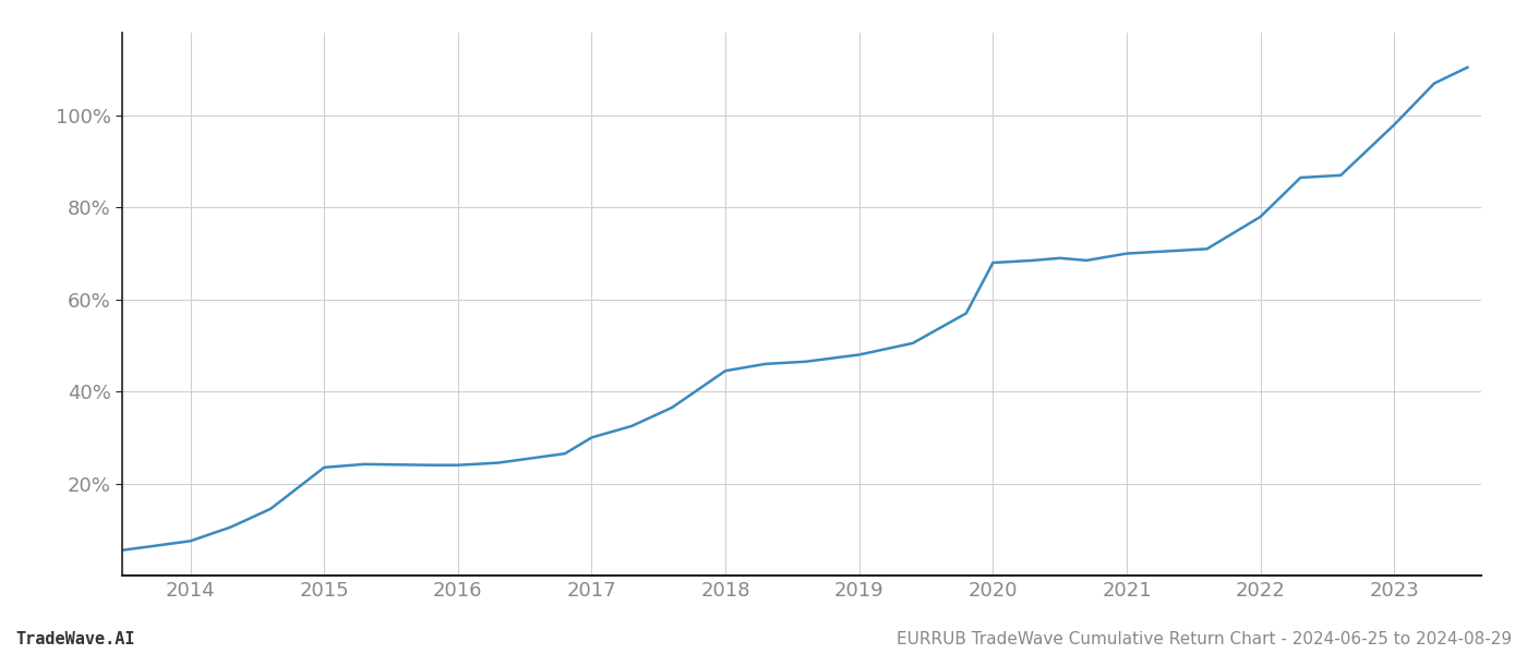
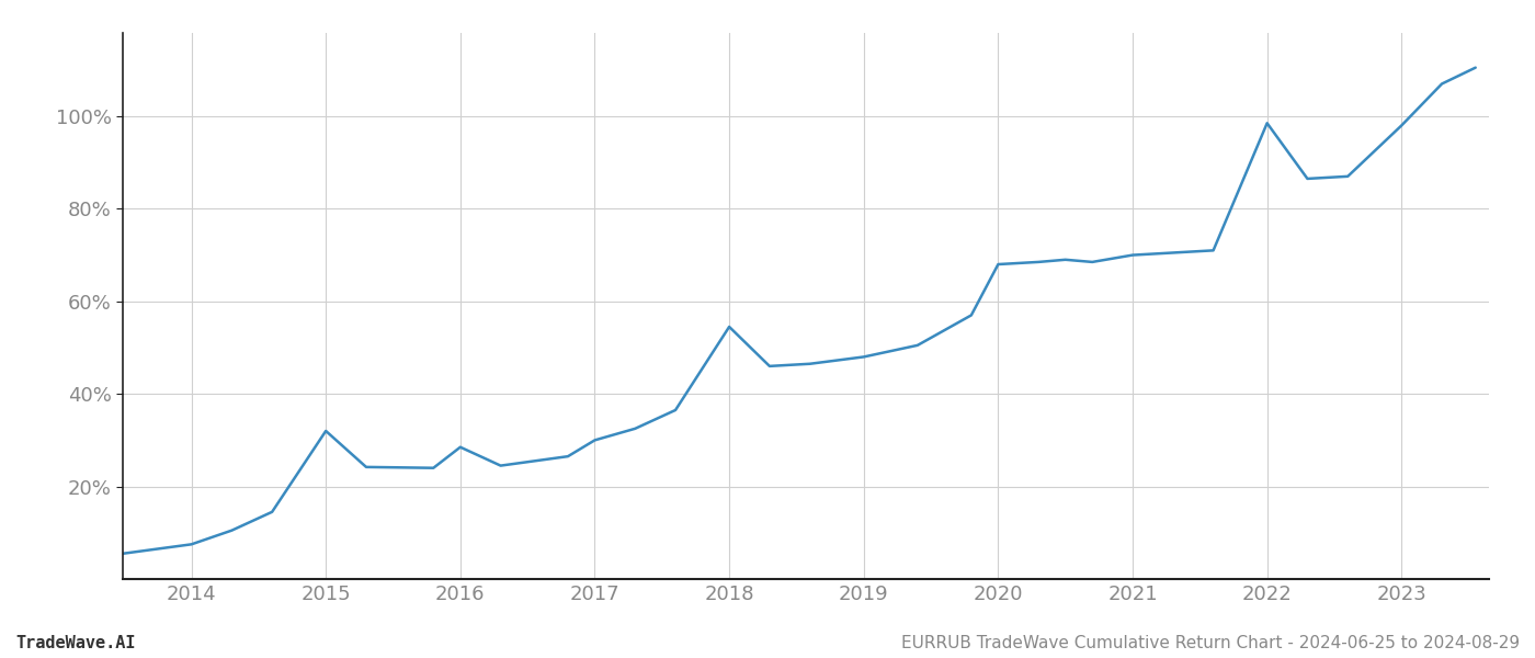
2015: 23.5% -> 32.0%
2016: 24.0% -> 28.5%
2018: 44.5% -> 54.5%
2022: 78.0% -> 98.5%
